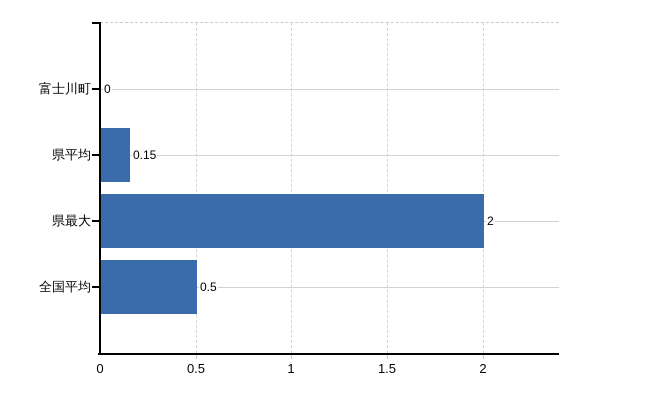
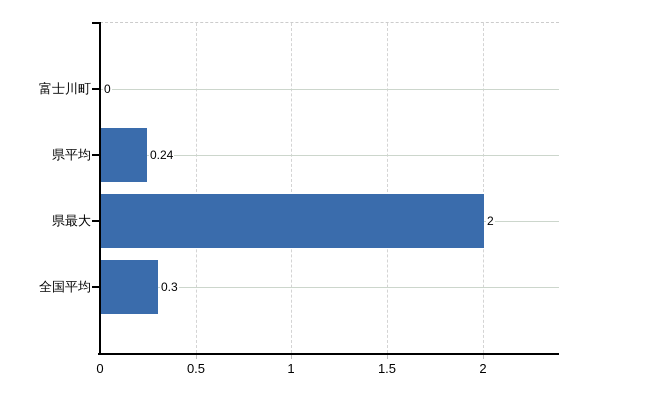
県平均: 0.15 -> 0.24
全国平均: 0.5 -> 0.3
